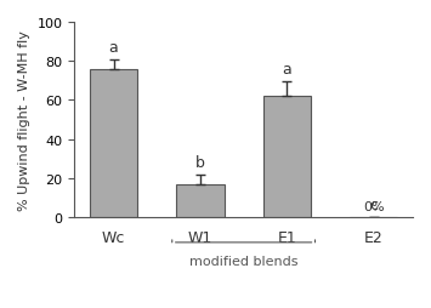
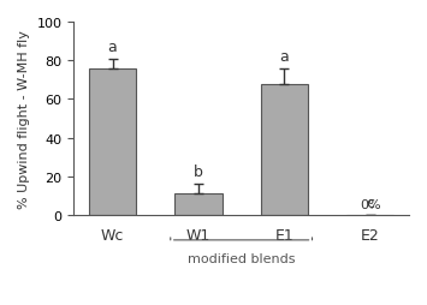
W1: 17 -> 11
E1: 62 -> 68
